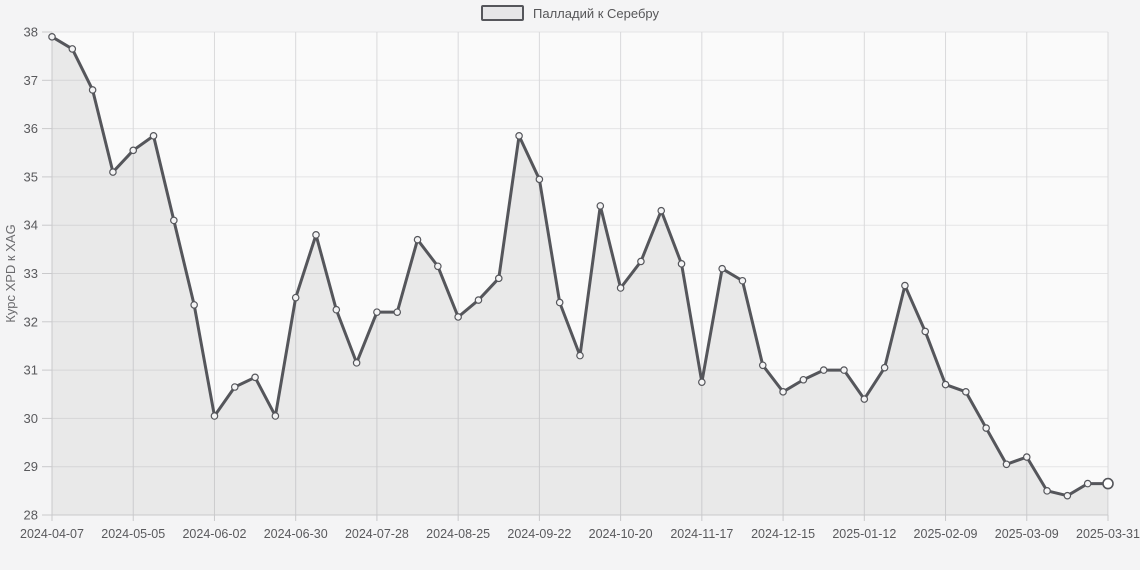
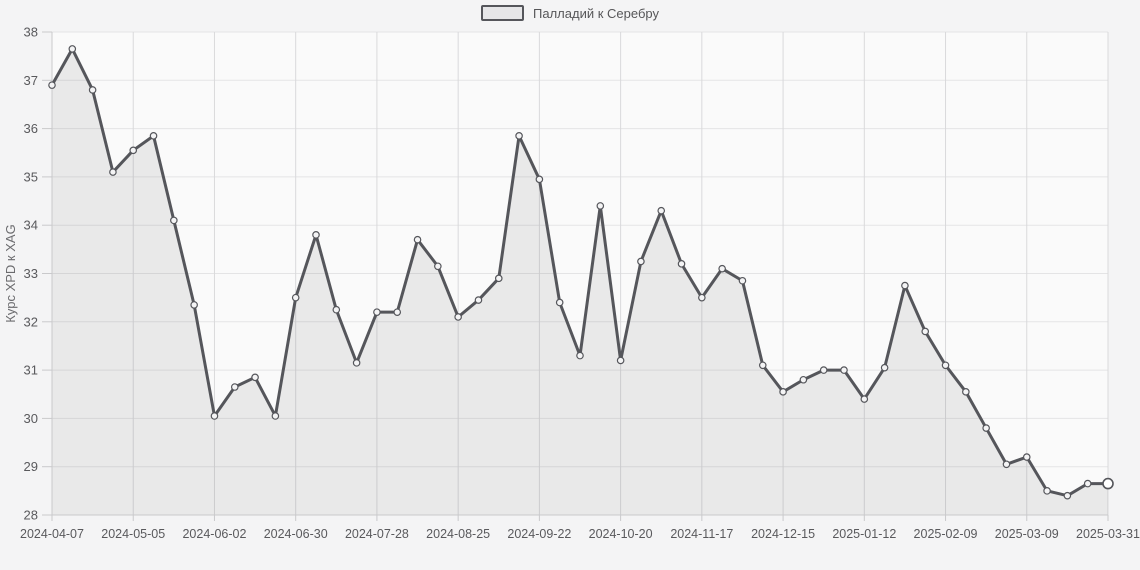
2024-04-07: 37.9 -> 36.9
2024-10-20: 32.7 -> 31.2
2024-11-17: 30.8 -> 32.5
2025-02-09: 30.7 -> 31.1
